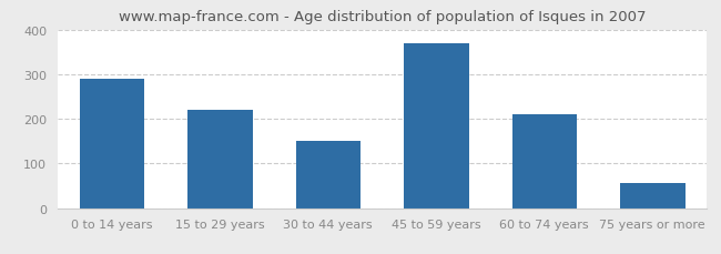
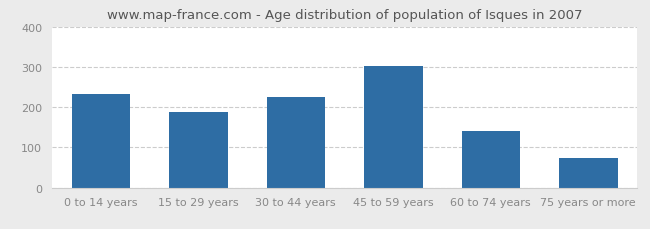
0 to 14 years: 290 -> 232
15 to 29 years: 220 -> 187
30 to 44 years: 150 -> 224
45 to 59 years: 370 -> 303
60 to 74 years: 210 -> 141
75 years or more: 55 -> 73
